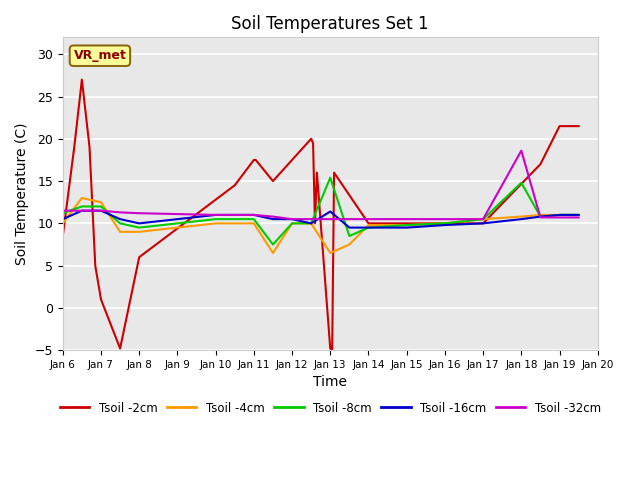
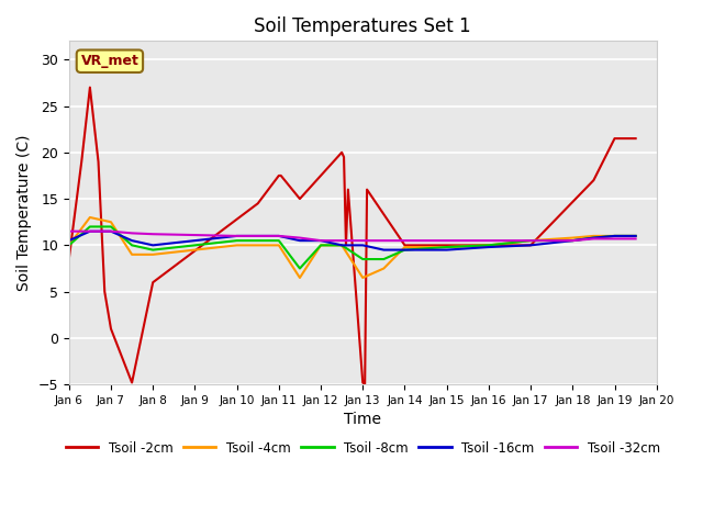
Tsoil -8cm/Jan 6: 11.2 -> 10.0
Tsoil -8cm/Jan 13: 15.4 -> 8.5
Tsoil -16cm/Jan 13: 11.4 -> 10.0
Tsoil -8cm/Jan 18: 14.8 -> 10.5
Tsoil -32cm/Jan 18: 18.6 -> 10.5
